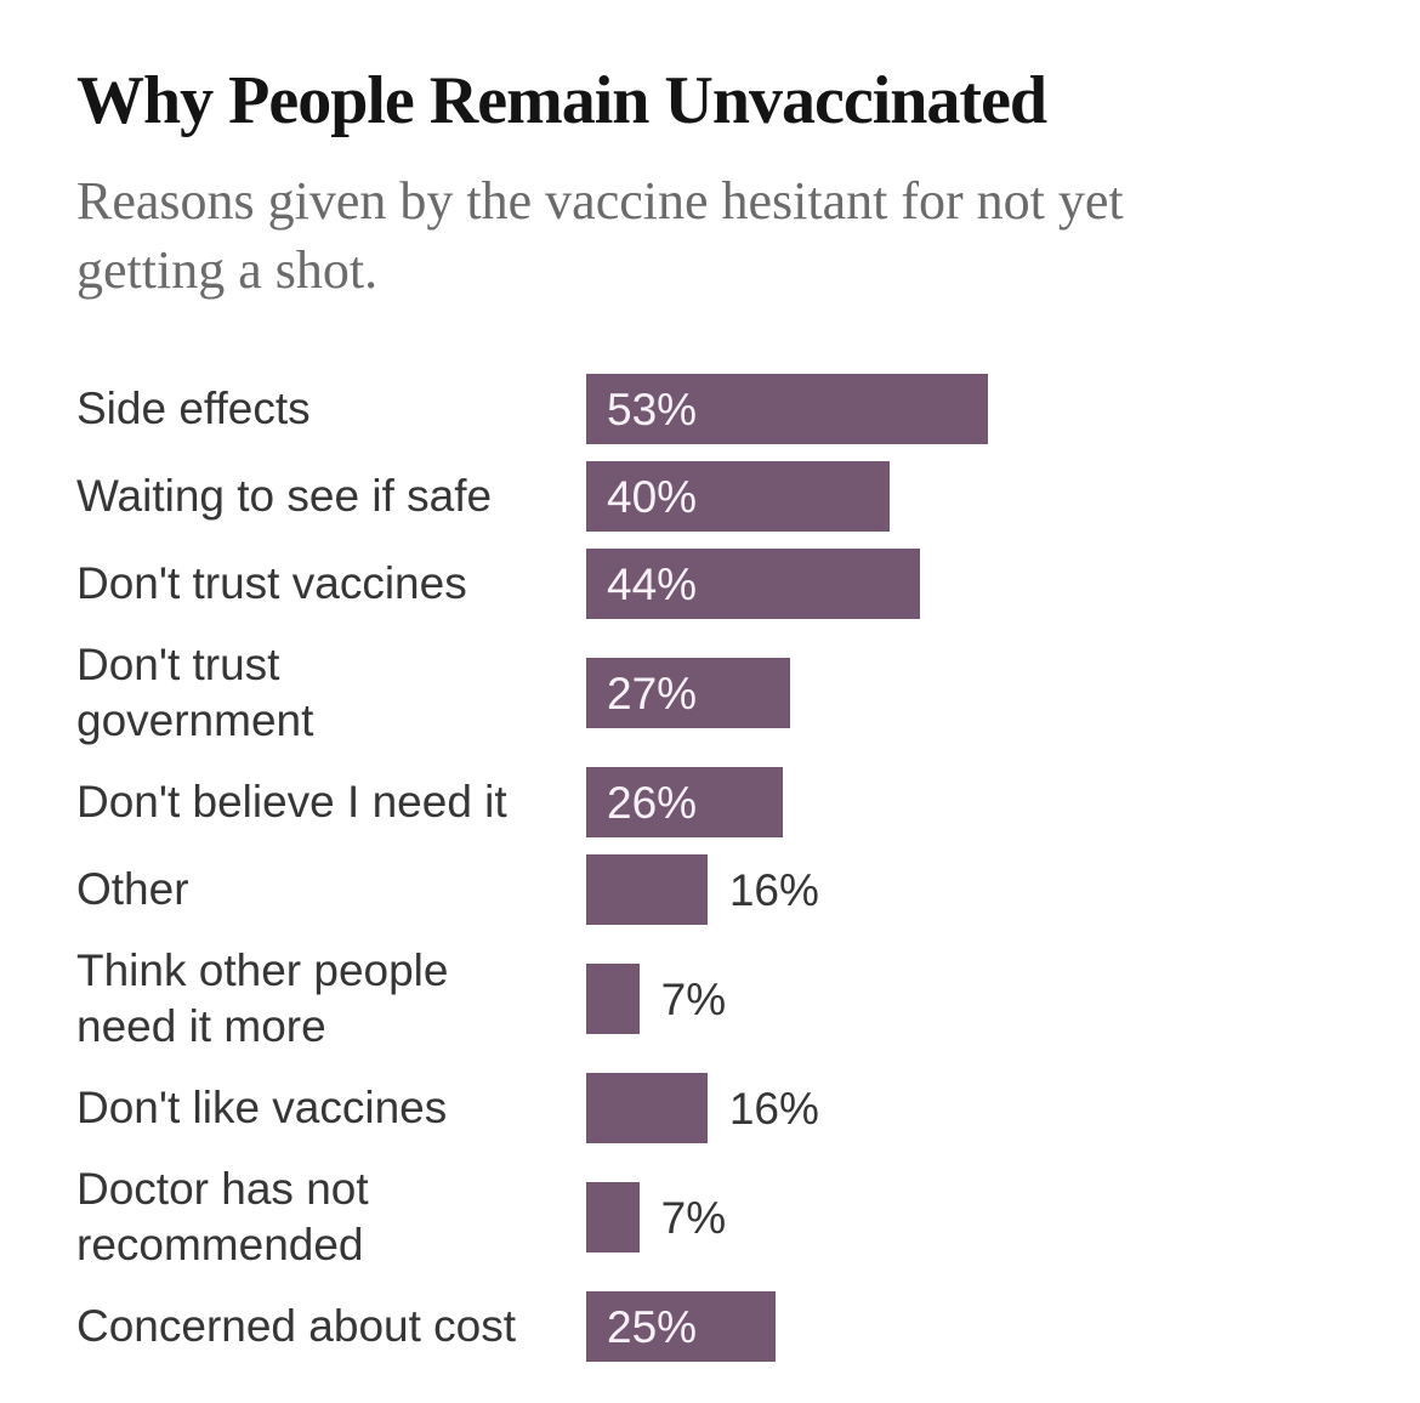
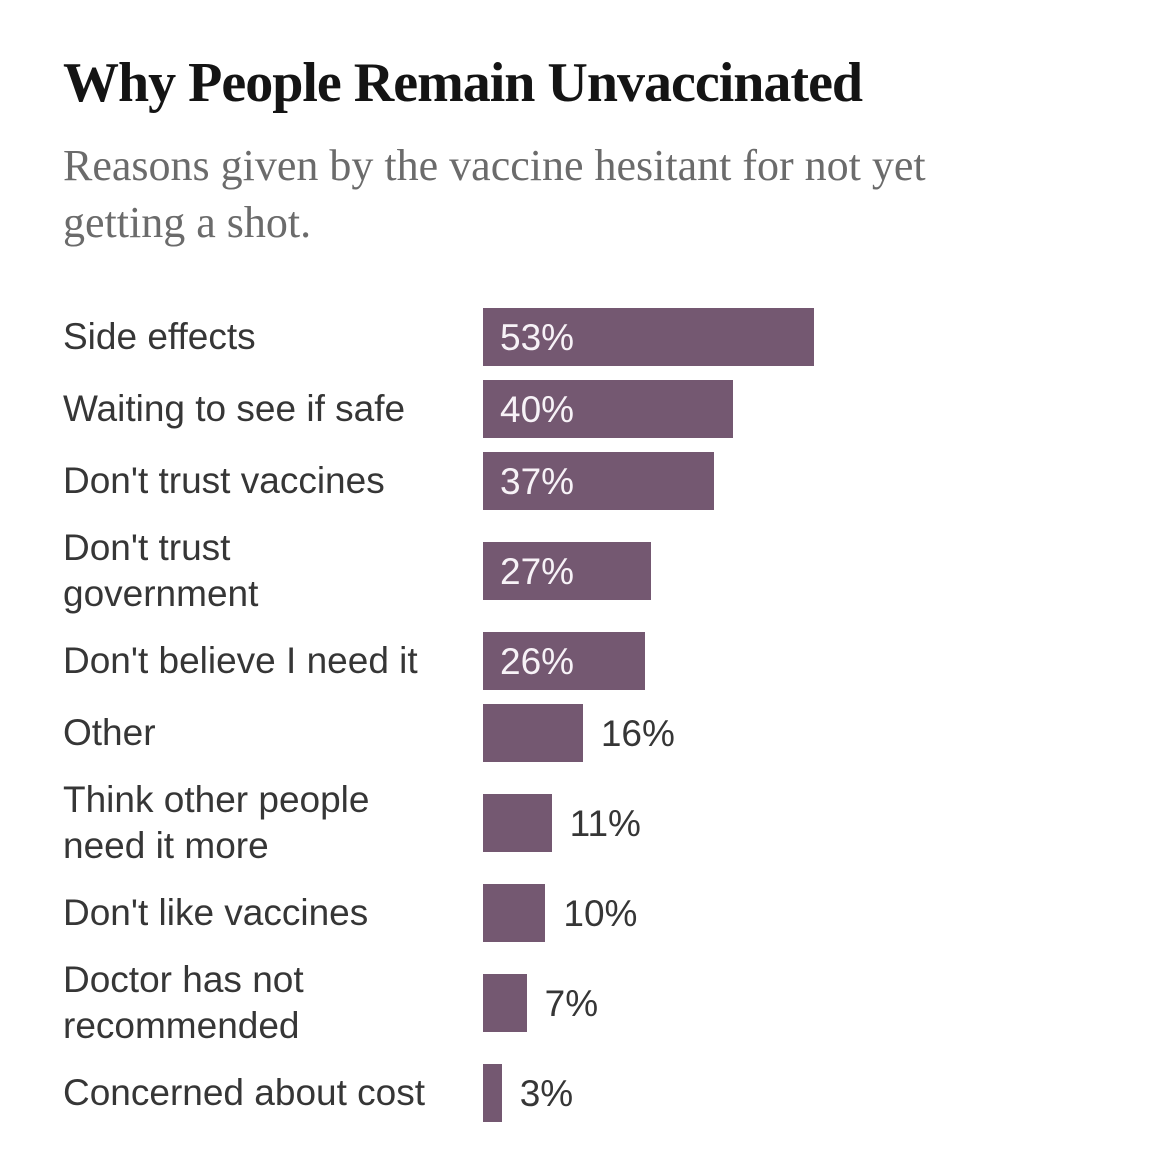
Don't trust vaccines: 44% -> 37%
Think other people need it more: 7% -> 11%
Don't like vaccines: 16% -> 10%
Concerned about cost: 25% -> 3%
